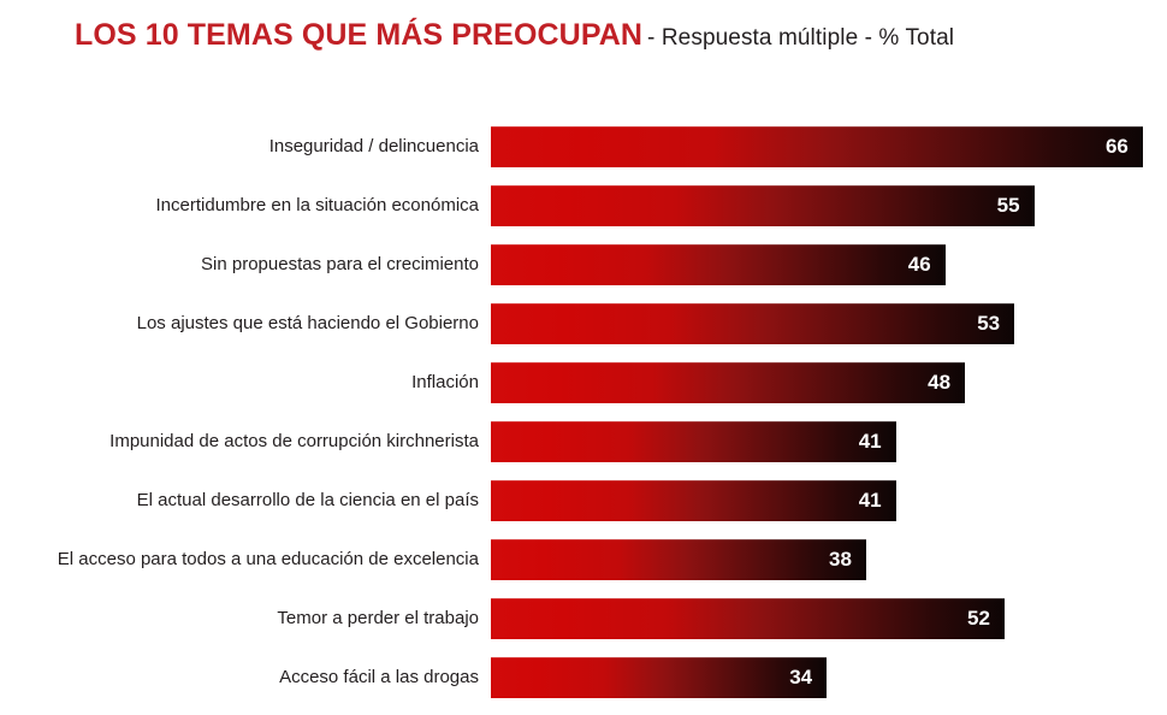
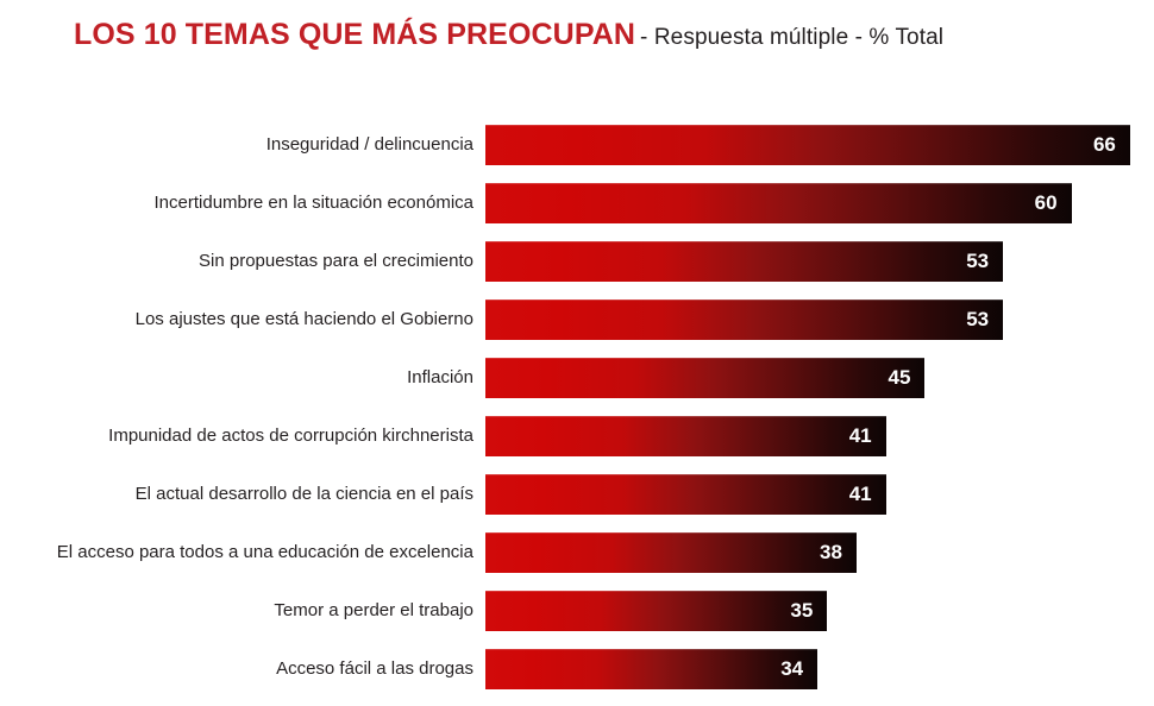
Incertidumbre en la situación económica: 55 -> 60
Sin propuestas para el crecimiento: 46 -> 53
Inflación: 48 -> 45
Temor a perder el trabajo: 52 -> 35
